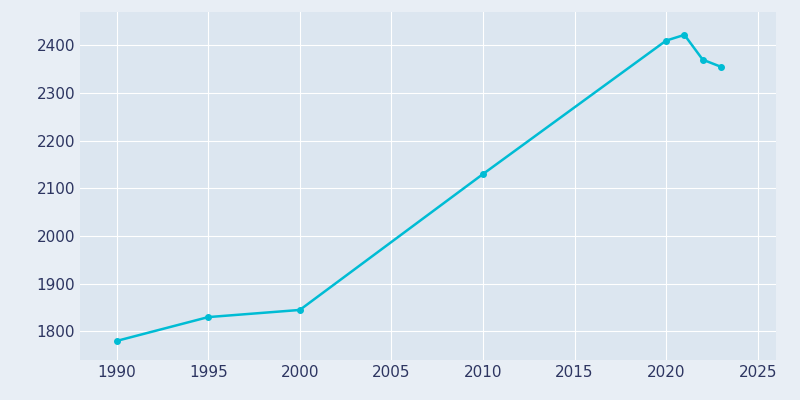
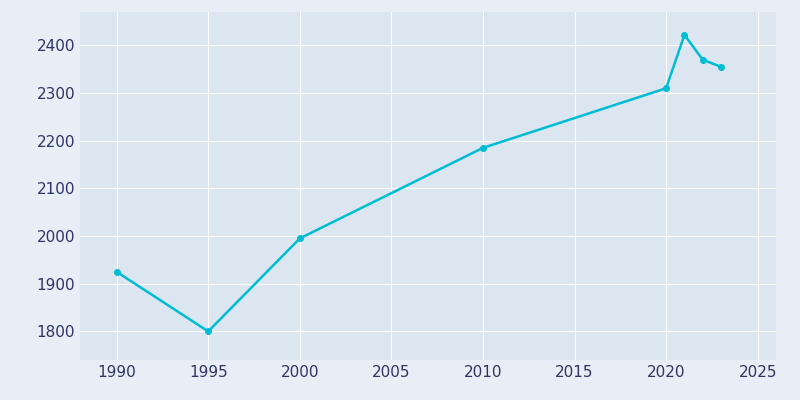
1990: 1780 -> 1925
1995: 1830 -> 1800
2000: 1845 -> 1995
2010: 2130 -> 2185
2020: 2410 -> 2310
